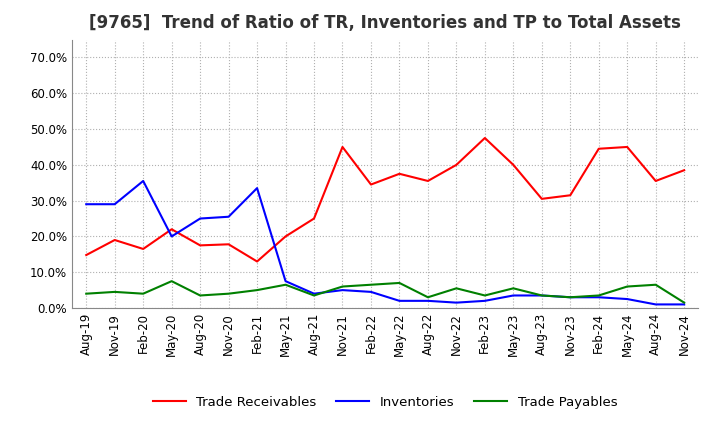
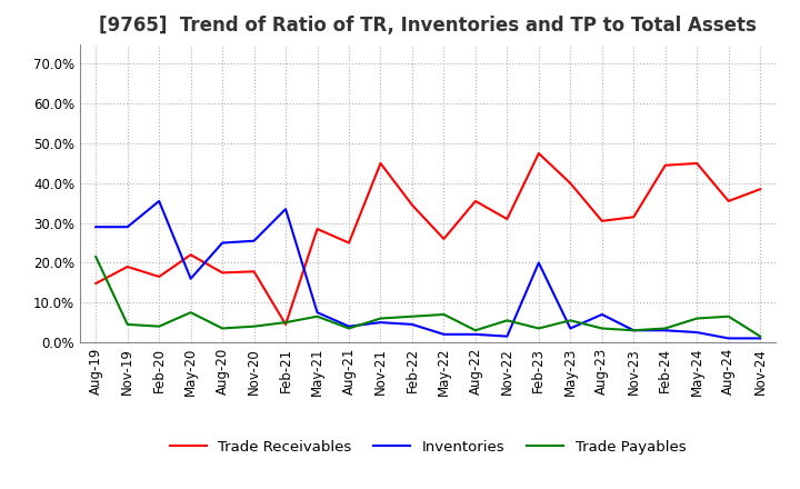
Trade Payables/Aug-19: 4.0% -> 21.5%
Inventories/May-20: 20.0% -> 16.0%
Trade Receivables/Feb-21: 13.0% -> 4.5%
Trade Receivables/May-21: 20.0% -> 28.5%
Trade Receivables/May-22: 37.5% -> 26.0%
Trade Receivables/Nov-22: 40.0% -> 31.0%
Inventories/Feb-23: 2.0% -> 20.0%
Inventories/Aug-23: 3.5% -> 7.0%
